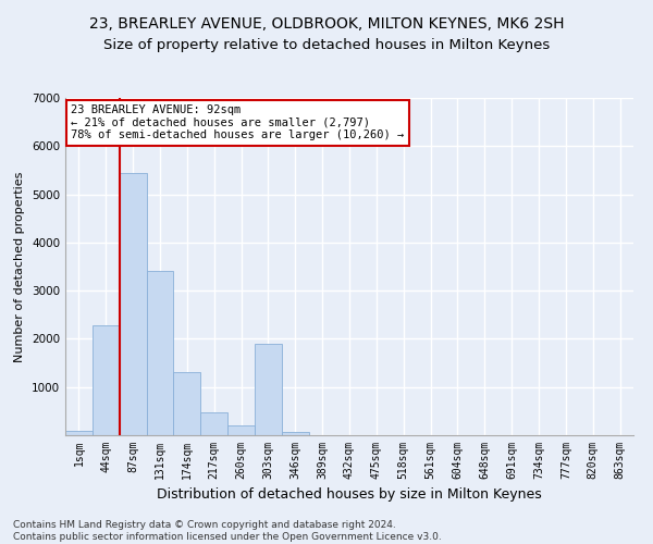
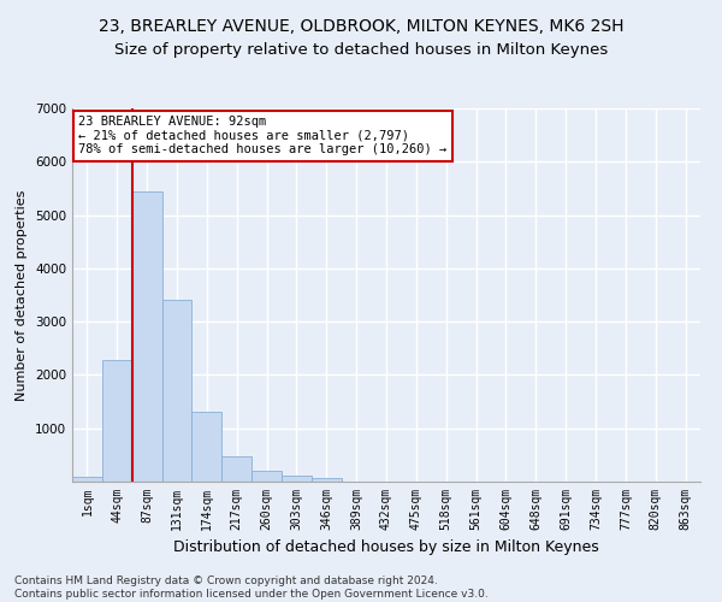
303sqm: 1900 -> 110
